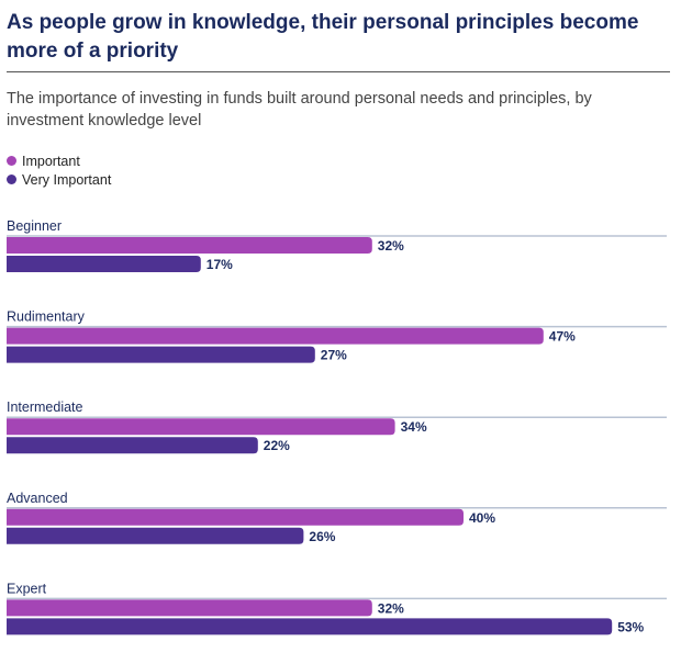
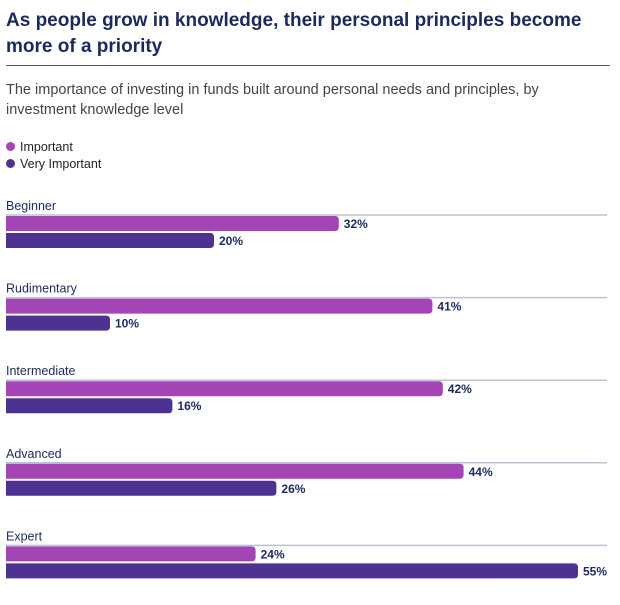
Very Important/Beginner: 17% -> 20%
Important/Rudimentary: 47% -> 41%
Very Important/Rudimentary: 27% -> 10%
Important/Intermediate: 34% -> 42%
Very Important/Intermediate: 22% -> 16%
Important/Advanced: 40% -> 44%
Important/Expert: 32% -> 24%
Very Important/Expert: 53% -> 55%
